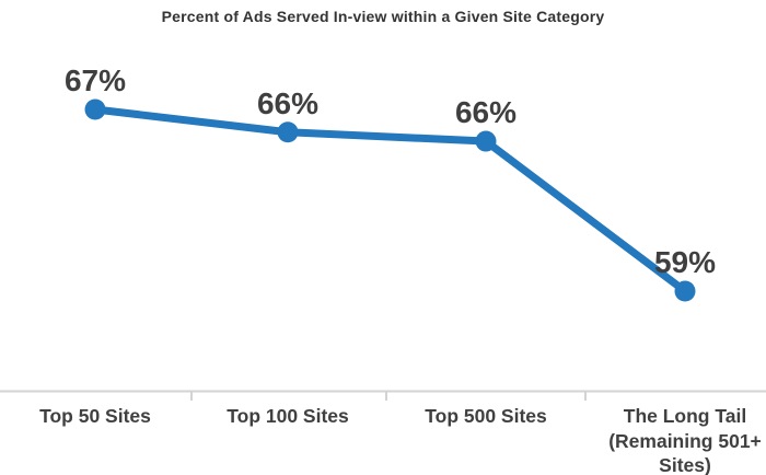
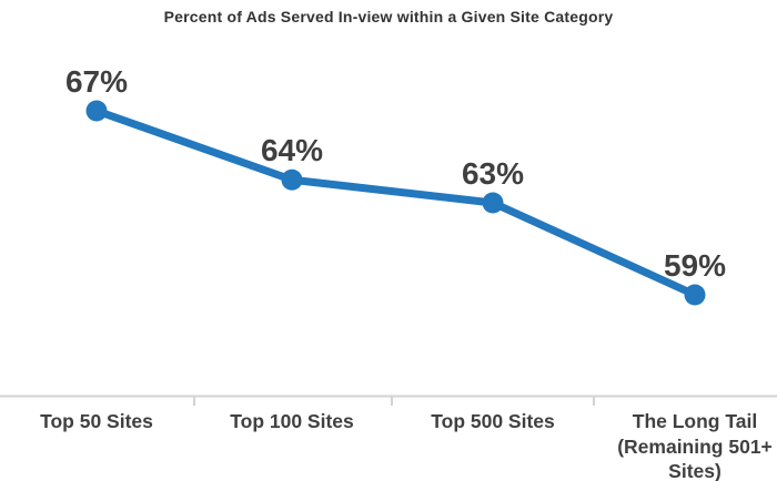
Top 100 Sites: 66% -> 64%
Top 500 Sites: 66% -> 63%
